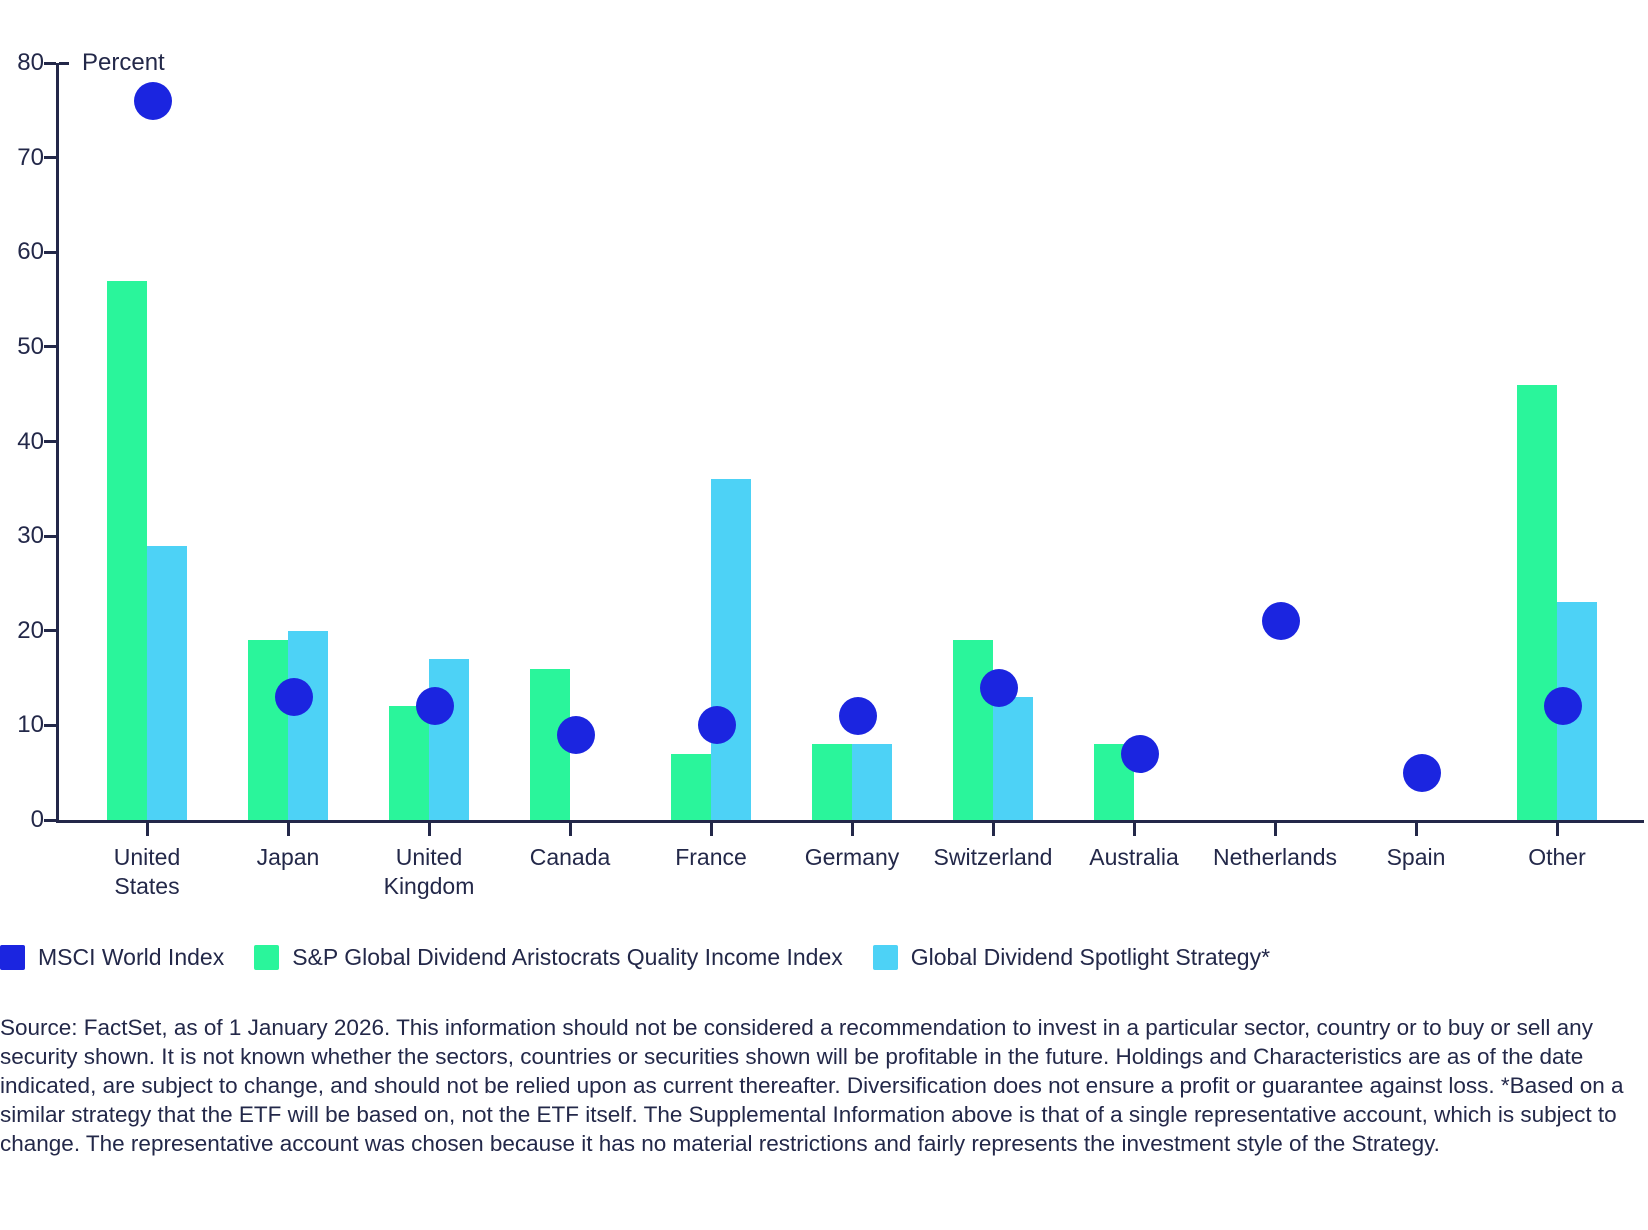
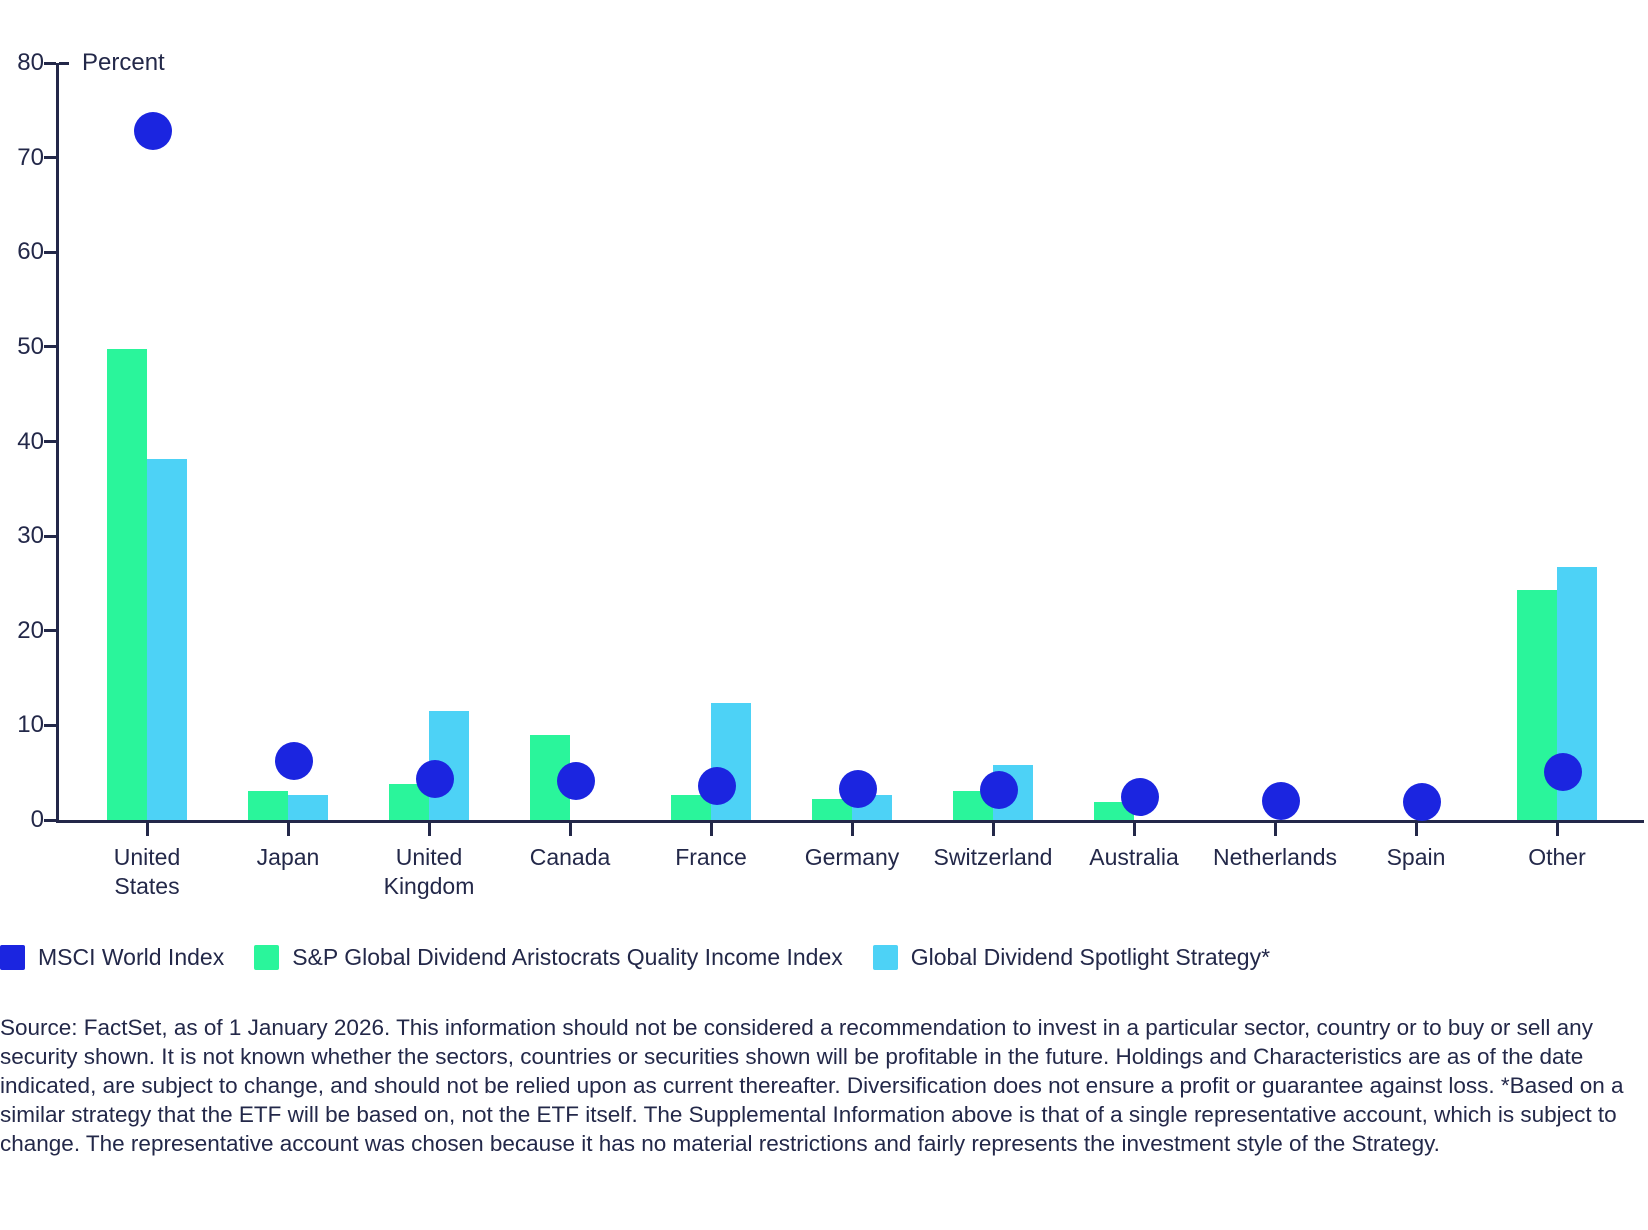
MSCI World Index/United States: 76 -> 73
S&P Global Dividend Aristocrats Quality Income Index/United States: 57 -> 50
Global Dividend Spotlight Strategy*/United States: 29 -> 38
MSCI World Index/Japan: 13 -> 6
S&P Global Dividend Aristocrats Quality Income Index/Japan: 19 -> 3
Global Dividend Spotlight Strategy*/Japan: 20 -> 3
MSCI World Index/United Kingdom: 12 -> 4
S&P Global Dividend Aristocrats Quality Income Index/United Kingdom: 12 -> 4
Global Dividend Spotlight Strategy*/United Kingdom: 17 -> 12
MSCI World Index/Canada: 9 -> 4
S&P Global Dividend Aristocrats Quality Income Index/Canada: 16 -> 9
MSCI World Index/France: 10 -> 4
S&P Global Dividend Aristocrats Quality Income Index/France: 7 -> 3
Global Dividend Spotlight Strategy*/France: 36 -> 12
MSCI World Index/Germany: 11 -> 3
S&P Global Dividend Aristocrats Quality Income Index/Germany: 8 -> 2
Global Dividend Spotlight Strategy*/Germany: 8 -> 3
MSCI World Index/Switzerland: 14 -> 3
S&P Global Dividend Aristocrats Quality Income Index/Switzerland: 19 -> 3
Global Dividend Spotlight Strategy*/Switzerland: 13 -> 6
MSCI World Index/Australia: 7 -> 2
S&P Global Dividend Aristocrats Quality Income Index/Australia: 8 -> 2
MSCI World Index/Netherlands: 21 -> 2
MSCI World Index/Spain: 5 -> 2
MSCI World Index/Other: 12 -> 5
S&P Global Dividend Aristocrats Quality Income Index/Other: 46 -> 24
Global Dividend Spotlight Strategy*/Other: 23 -> 27
